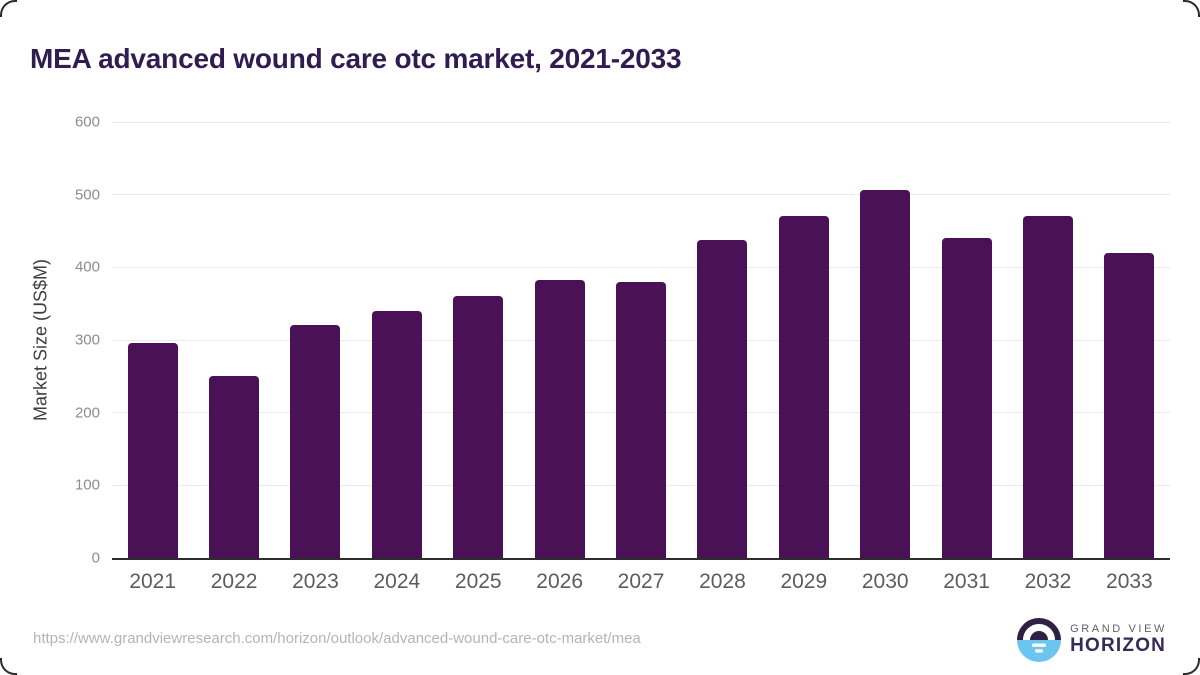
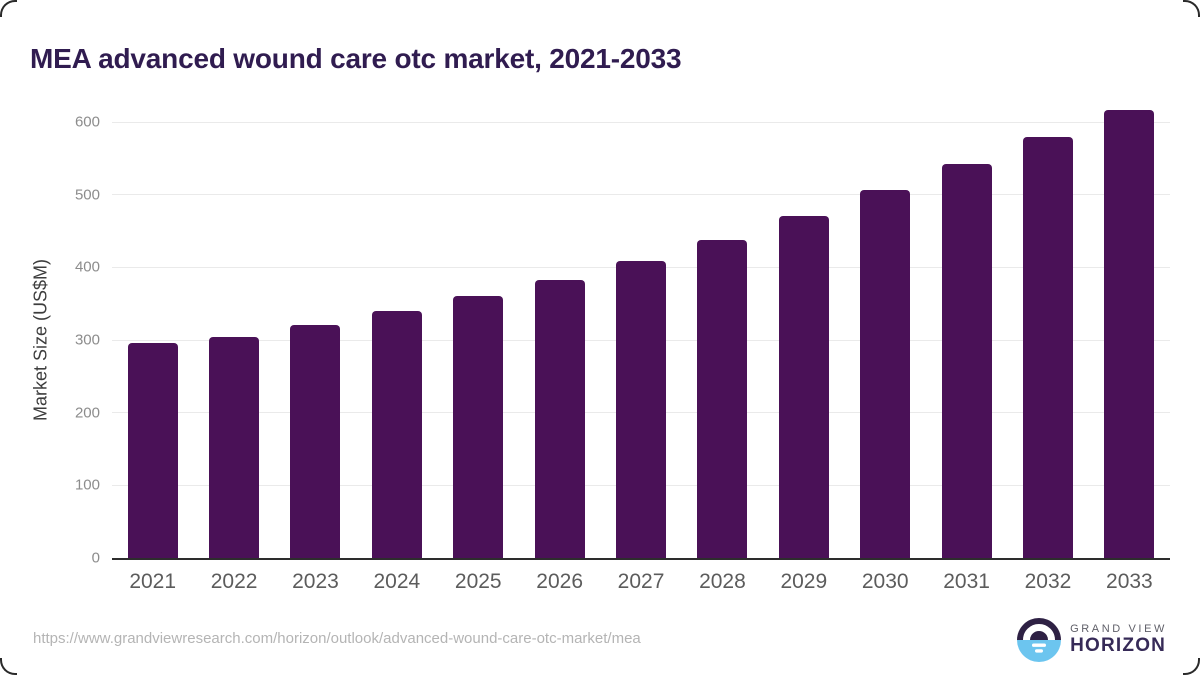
2022: 250 -> 300
2027: 380 -> 410
2031: 440 -> 540
2032: 470 -> 580
2033: 420 -> 620
